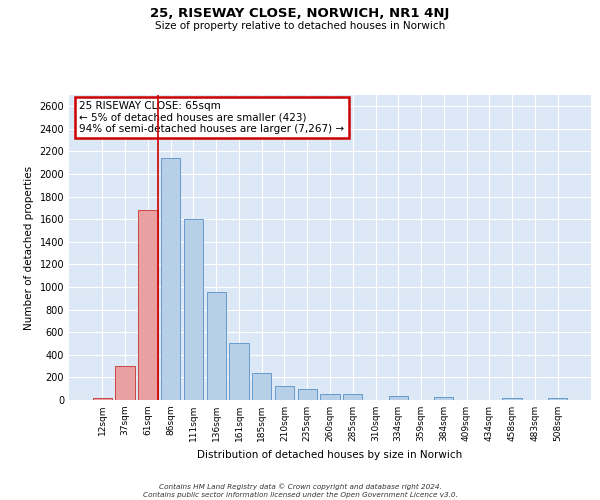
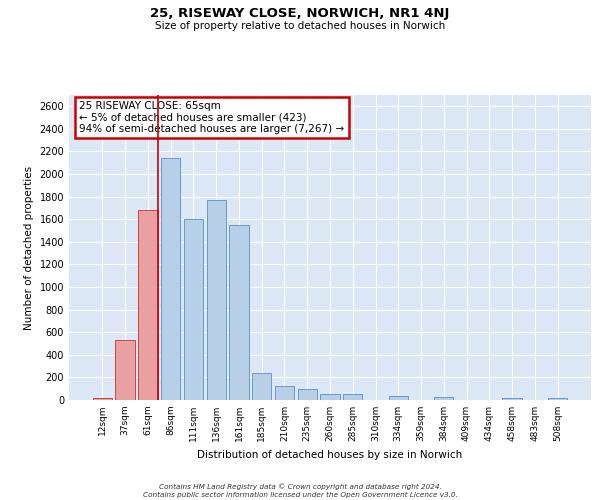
37sqm: 300 -> 530
136sqm: 960 -> 1770
161sqm: 500 -> 1550
